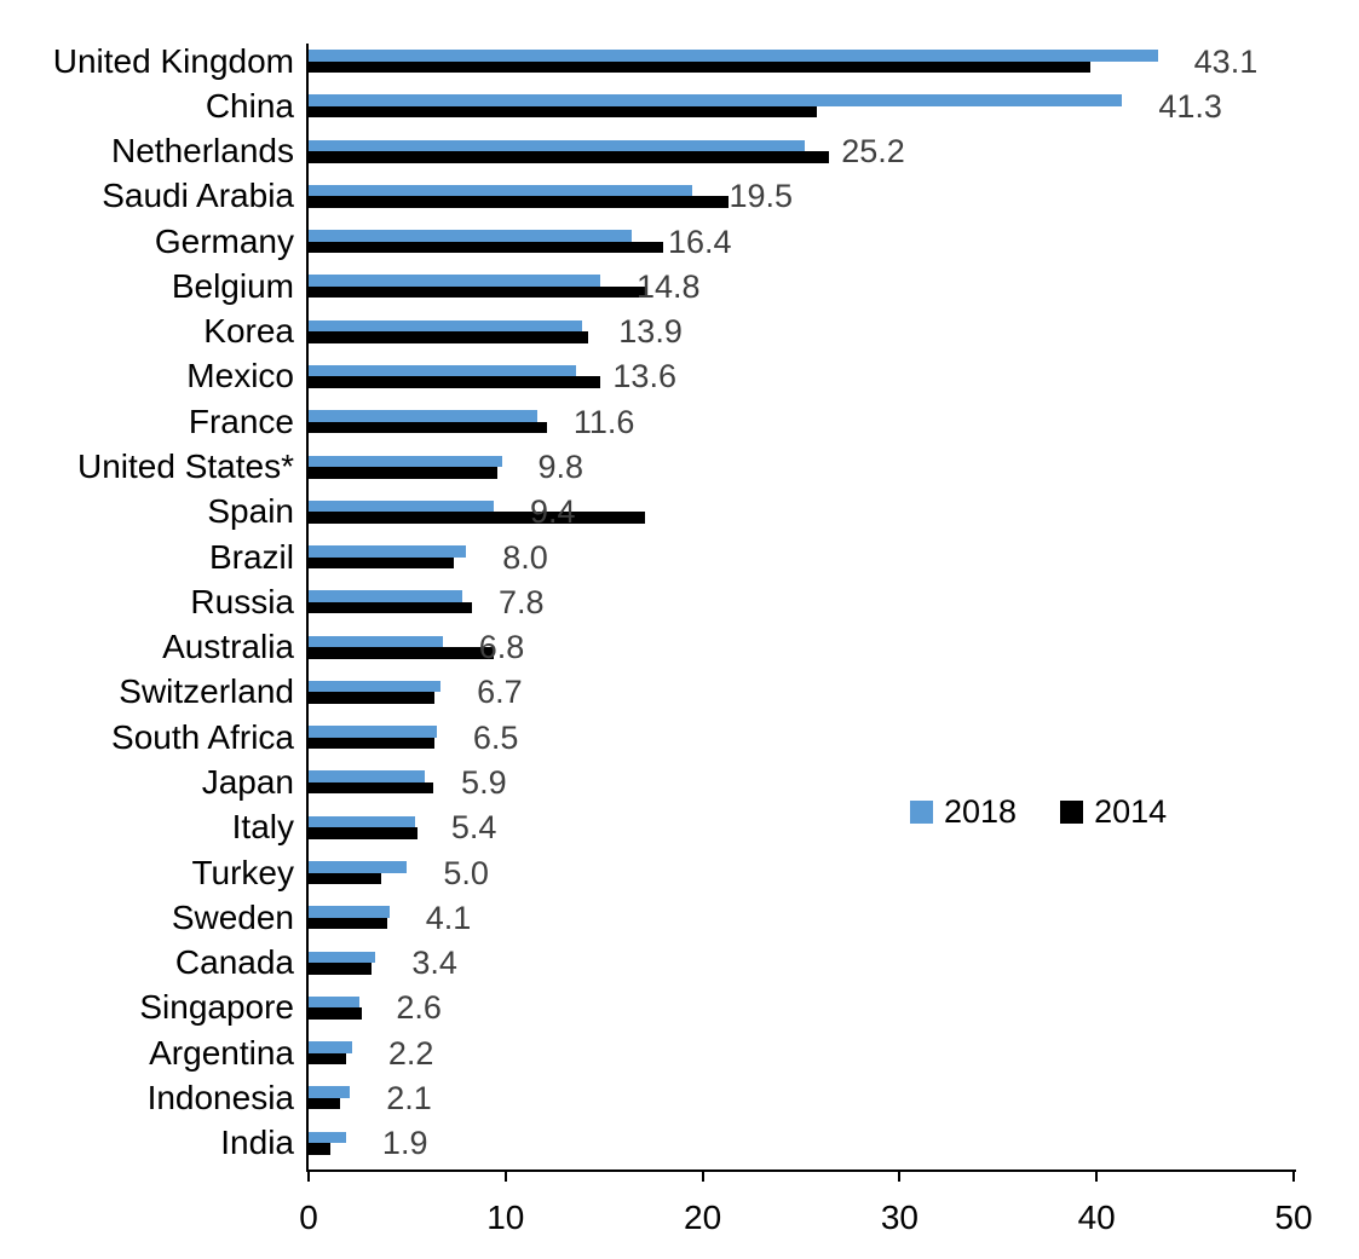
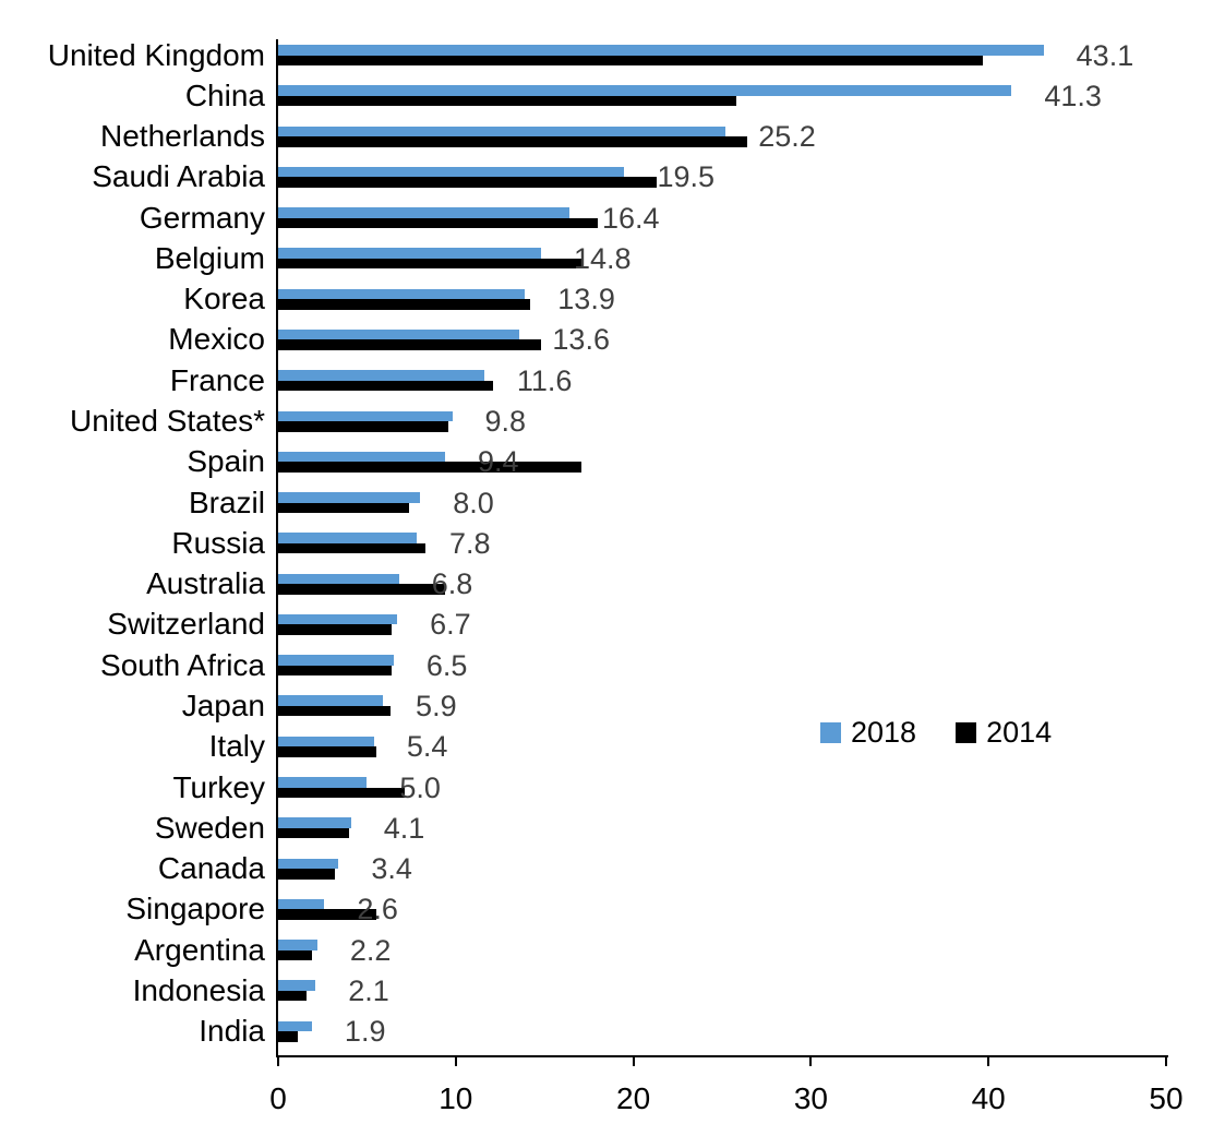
2014/Turkey: 3.7 -> 7.1
2014/Singapore: 2.7 -> 5.5
